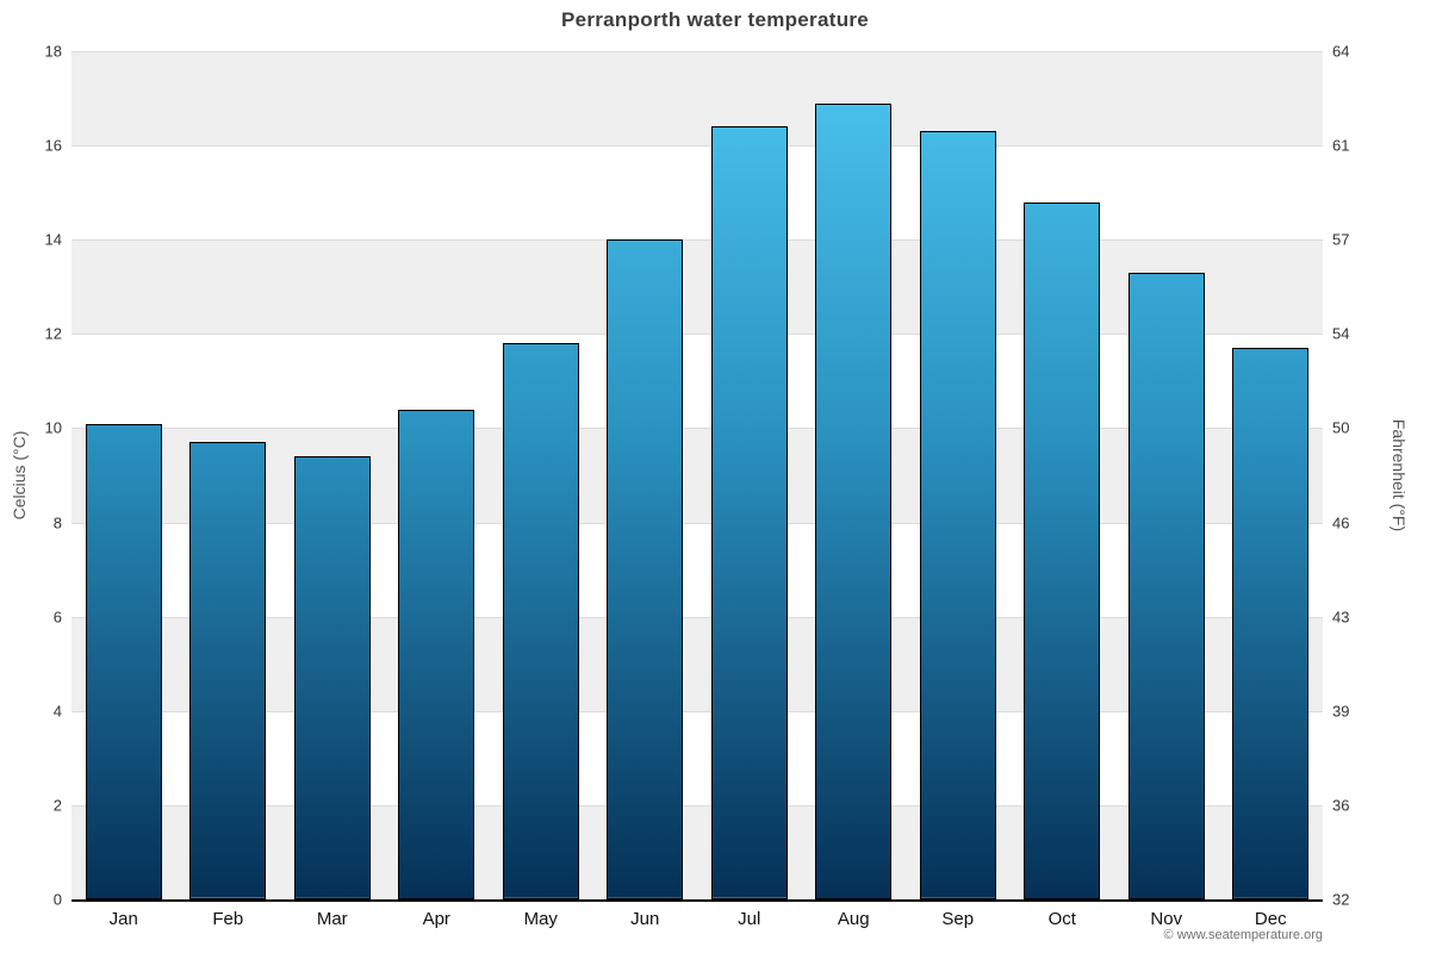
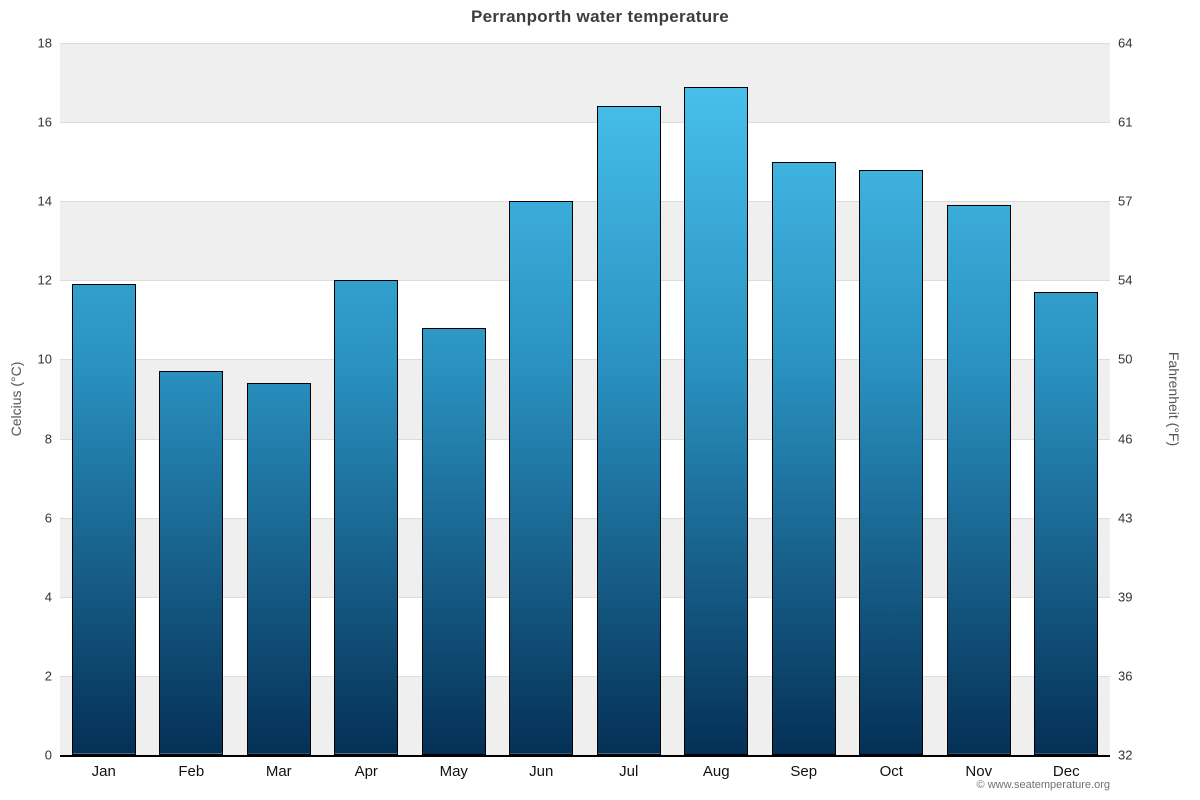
Jan: 10.1 -> 11.9
Apr: 10.4 -> 12.0
May: 11.8 -> 10.8
Sep: 16.3 -> 15.0
Nov: 13.3 -> 13.9
